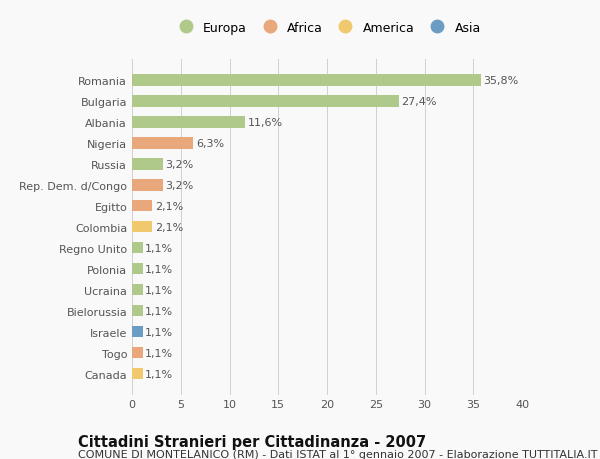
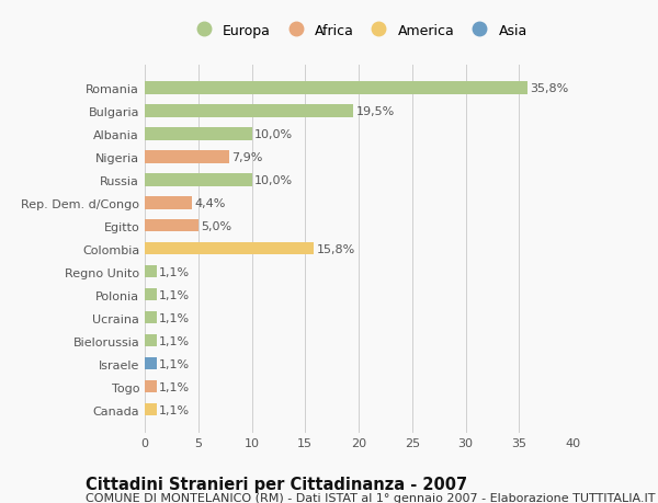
Bulgaria: 27,4% -> 19,5%
Albania: 11,6% -> 10,0%
Nigeria: 6,3% -> 7,9%
Russia: 3,2% -> 10,0%
Rep. Dem. d/Congo: 3,2% -> 4,4%
Egitto: 2,1% -> 5,0%
Colombia: 2,1% -> 15,8%
